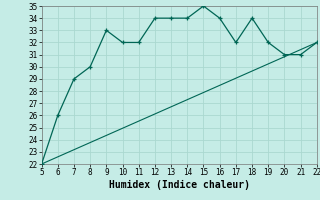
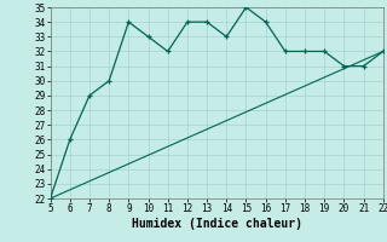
9: 33 -> 34
10: 32 -> 33
14: 34 -> 33
18: 34 -> 32
